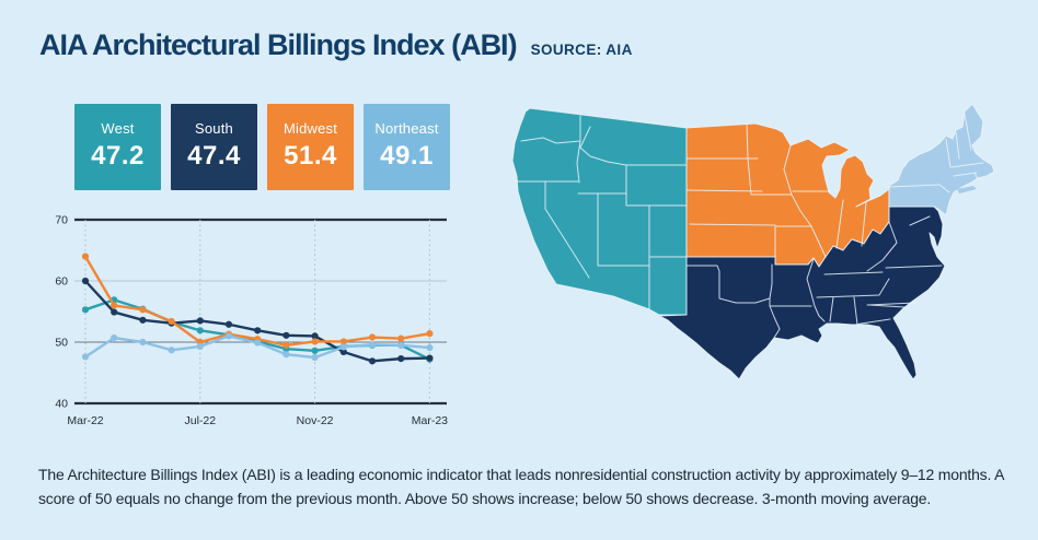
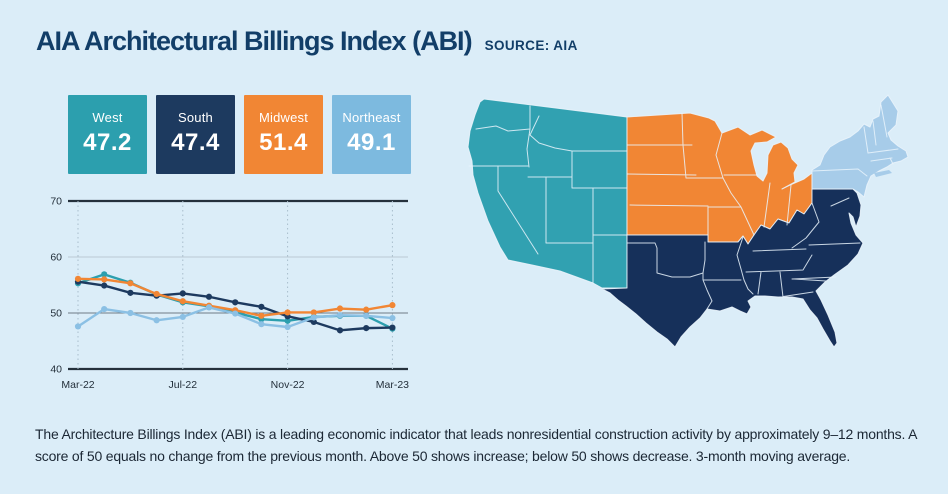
South/Mar-22: 60 -> 56
Midwest/Mar-22: 64 -> 56
Midwest/Jul-22: 50 -> 52
South/Nov-22: 51 -> 49
